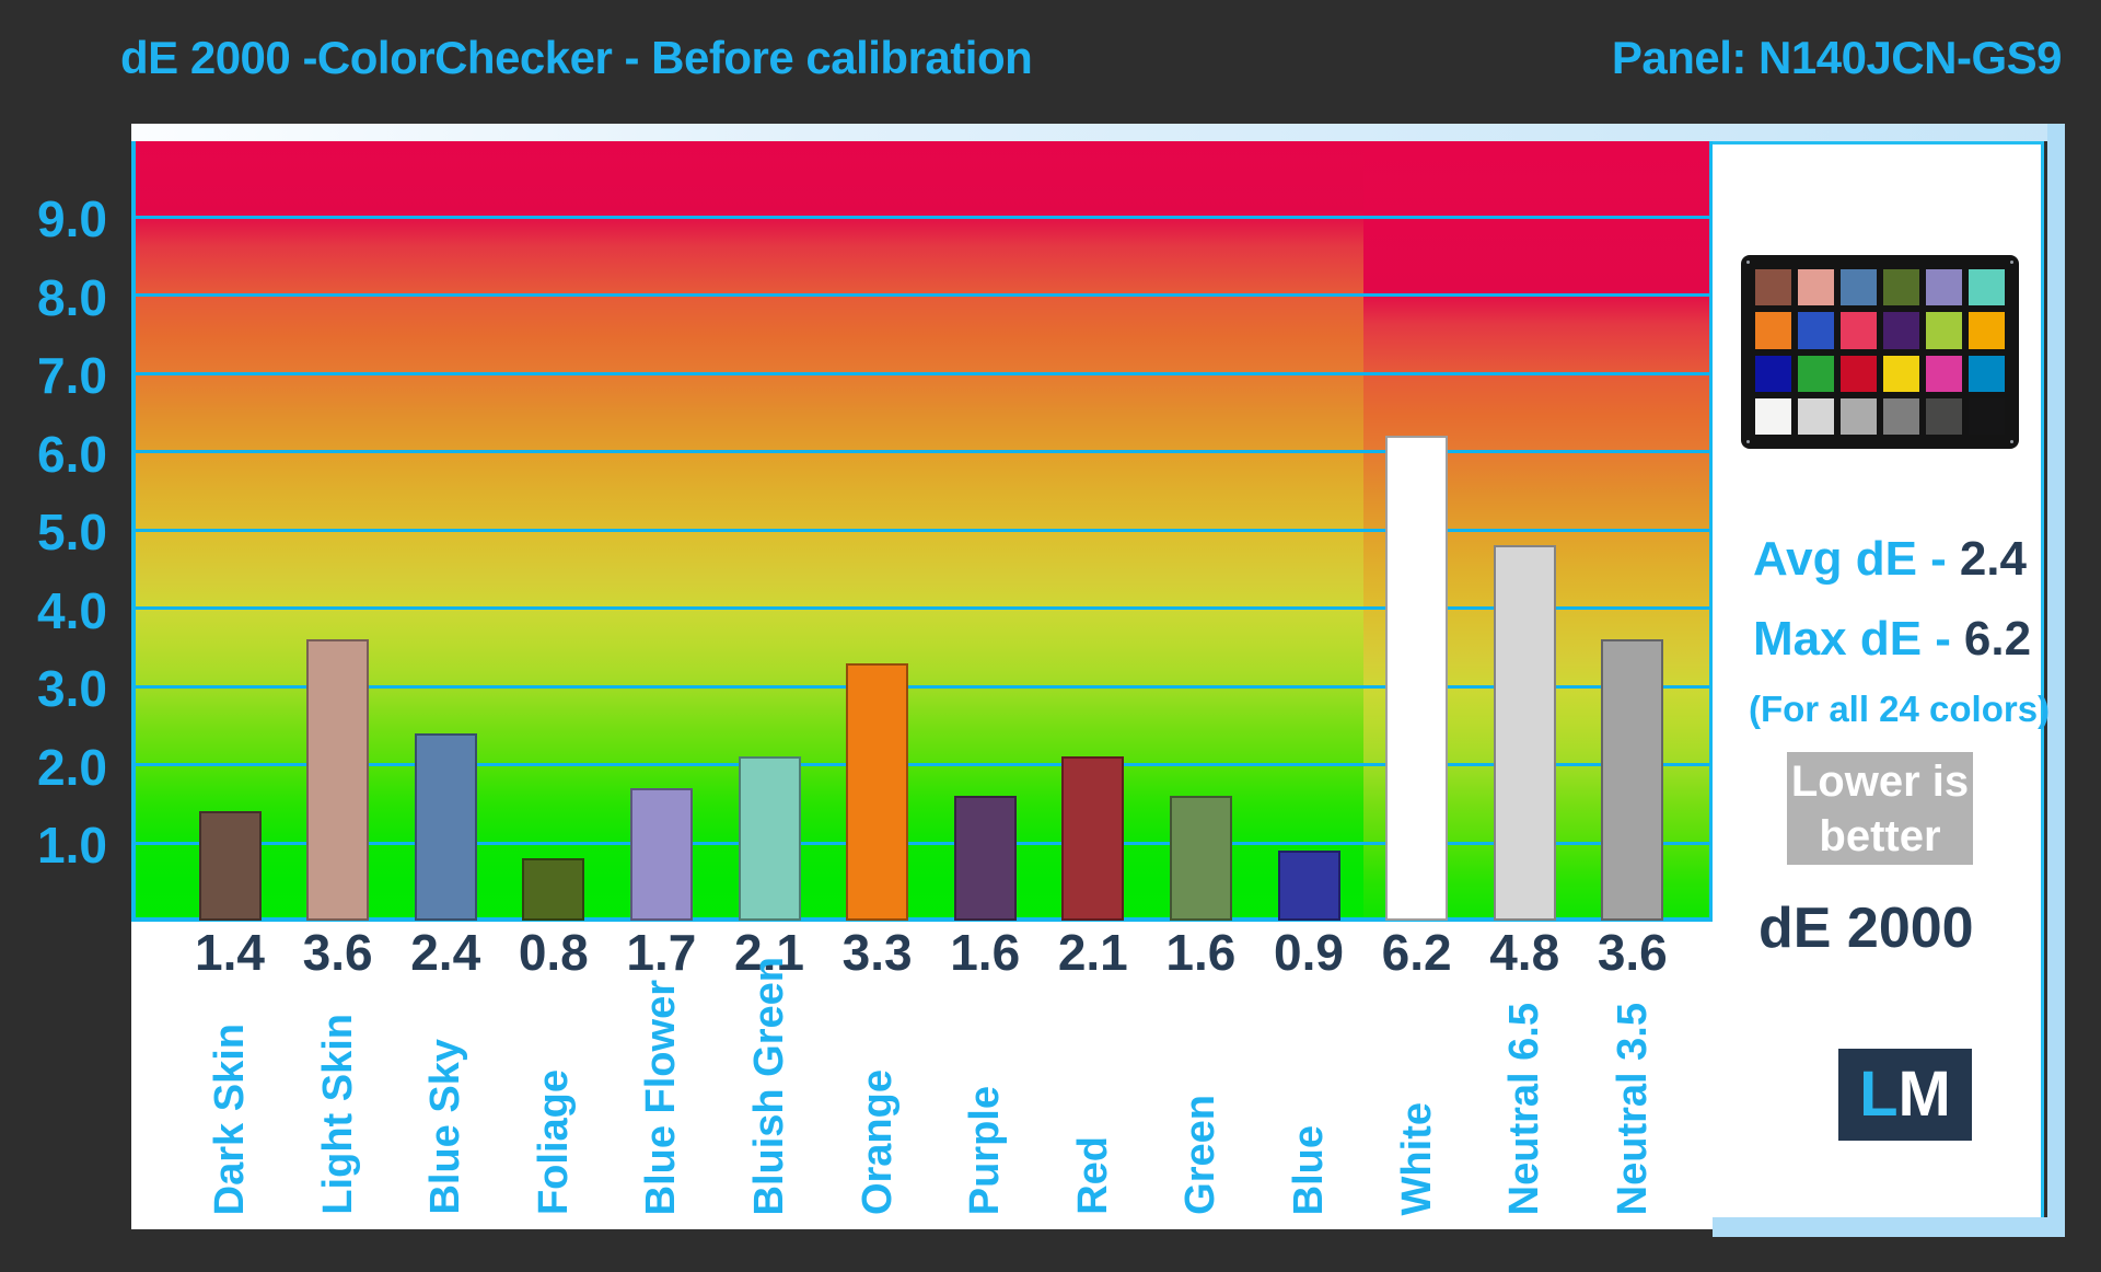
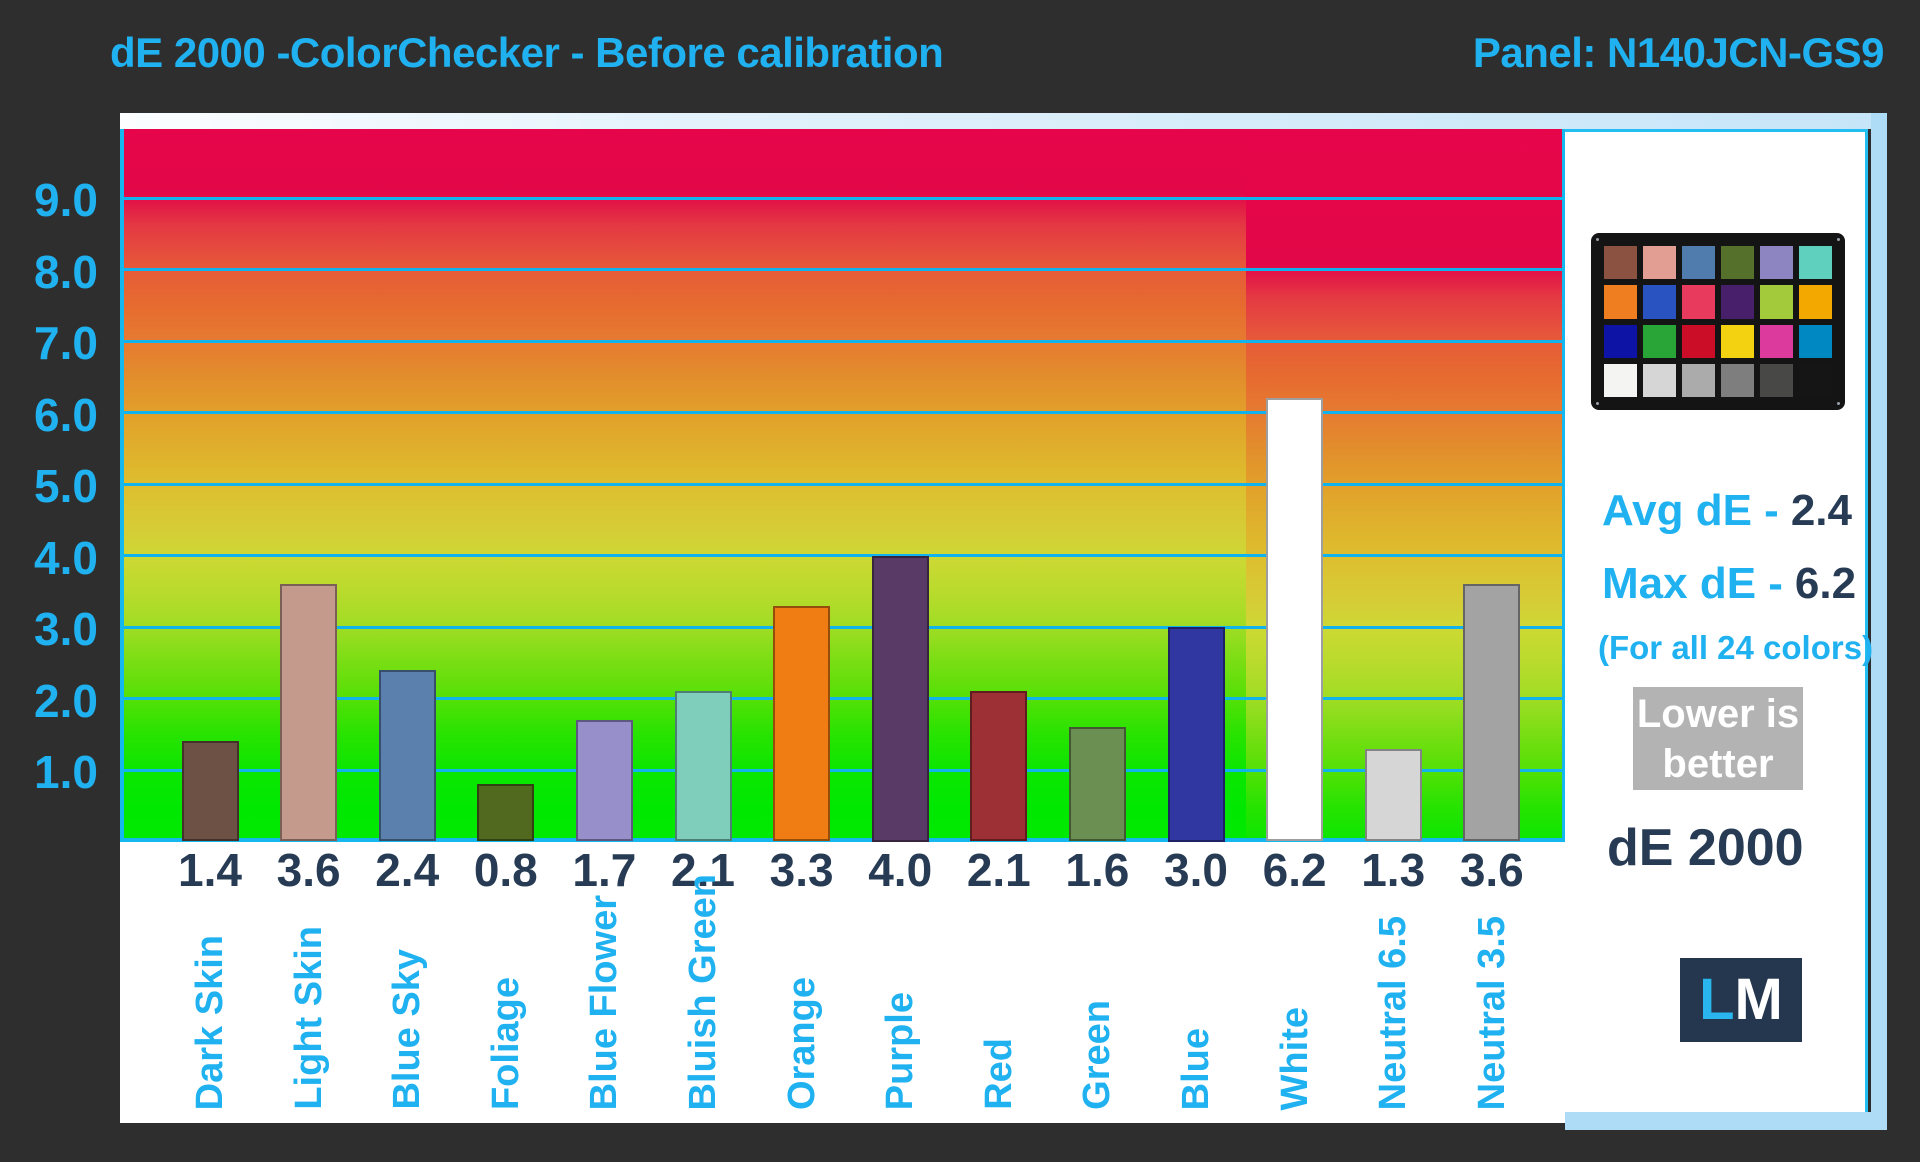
Purple: 1.6 -> 4.0
Blue: 0.9 -> 3.0
Neutral 6.5: 4.8 -> 1.3
